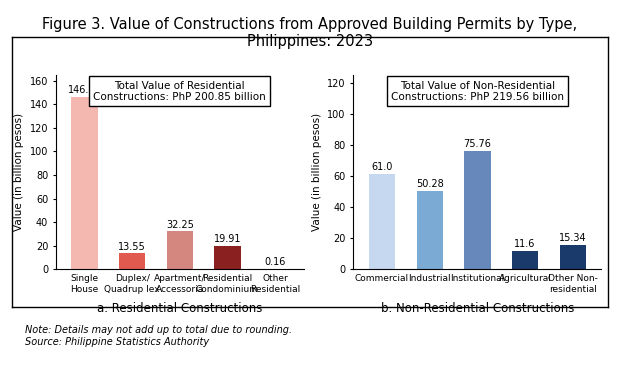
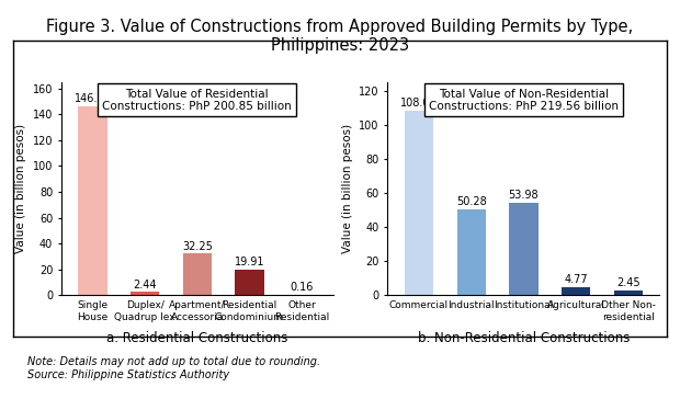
Duplex/ Quadrup lex: 13.55 -> 2.44
Commercial: 61 -> 108
Institutional: 75.76 -> 53.98
Agricultural: 11.6 -> 4.77
Other Non- residential: 15.34 -> 2.45
